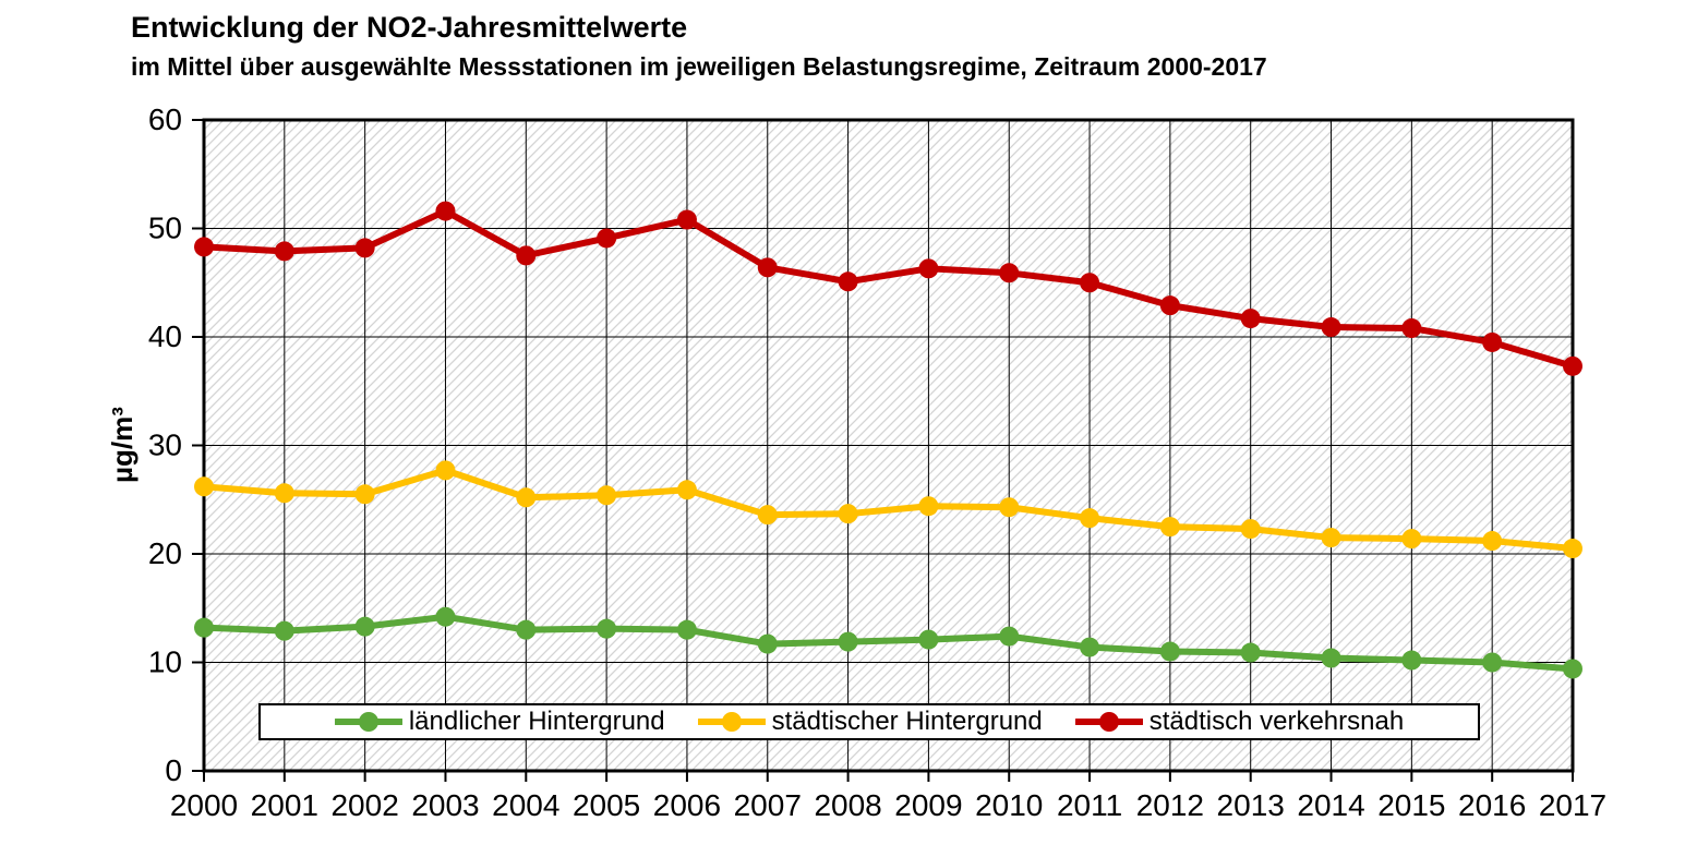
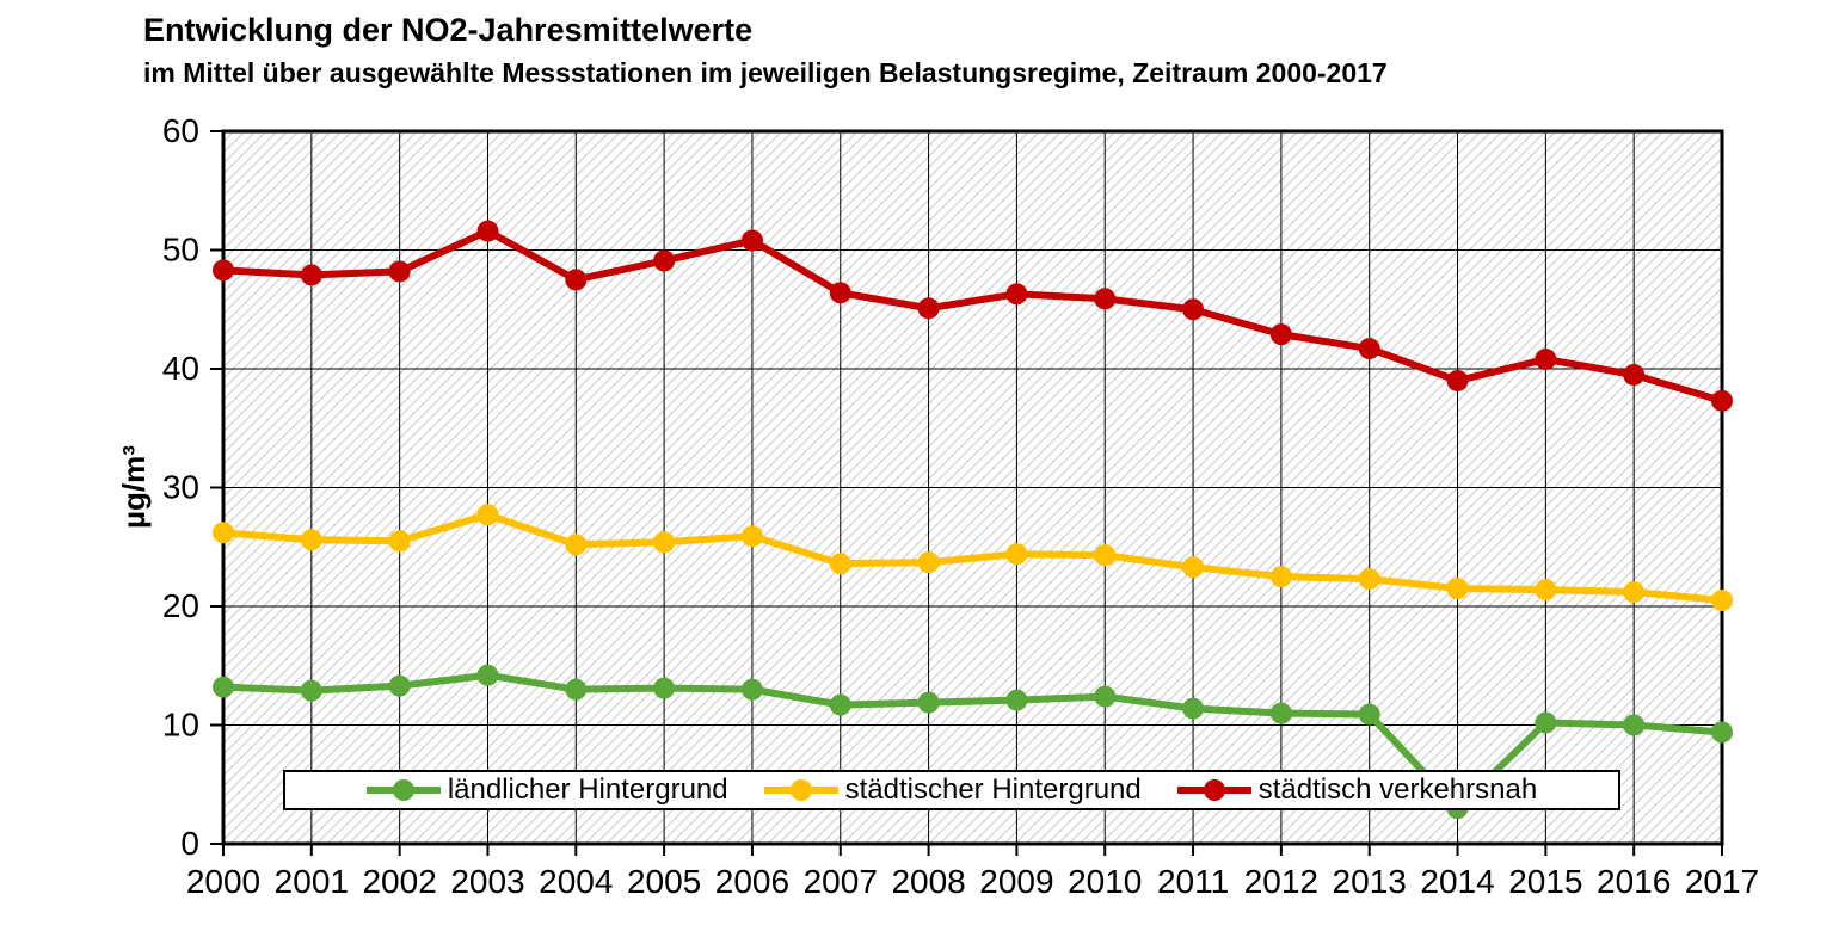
ländlicher Hintergrund/2014: 10 -> 3
städtisch verkehrsnah/2014: 41 -> 39
